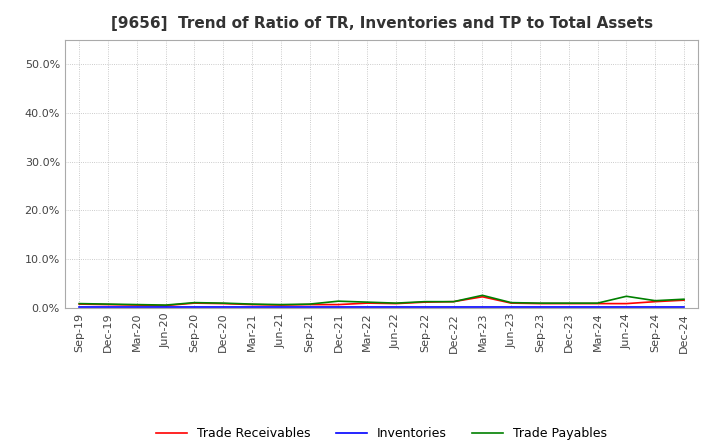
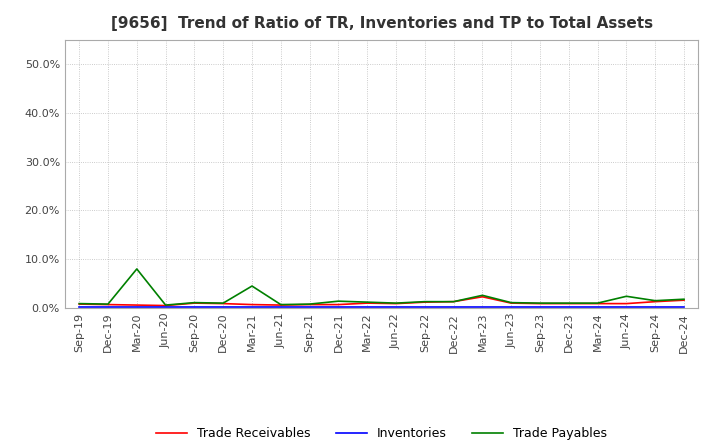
Trade Payables/Mar-20: 0.7% -> 8.0%
Trade Payables/Mar-21: 0.8% -> 4.5%
